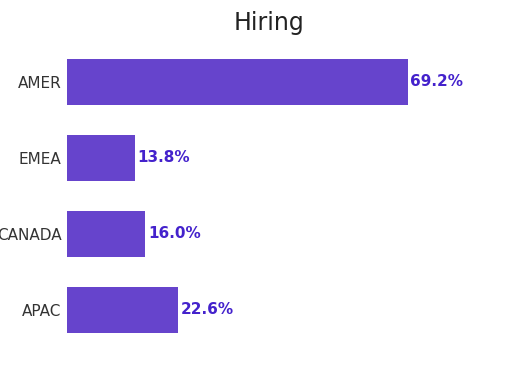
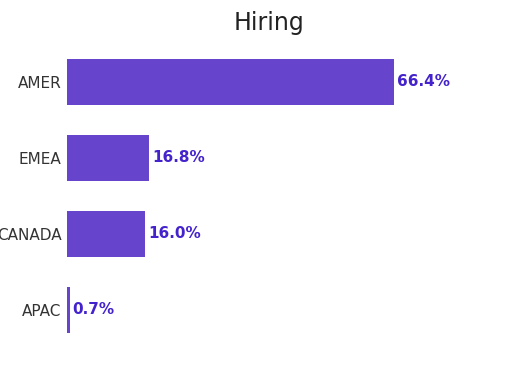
AMER: 69.2% -> 66.4%
EMEA: 13.8% -> 16.8%
APAC: 22.6% -> 0.7%
